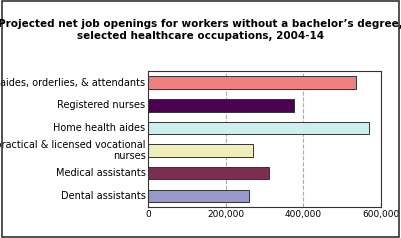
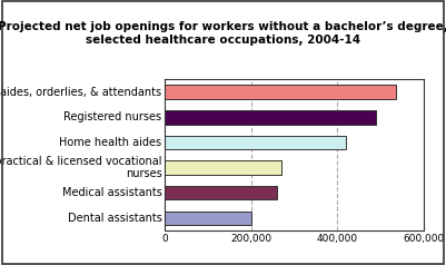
Registered nurses: 375,000 -> 490,000
Home health aides: 570,000 -> 420,000
Medical assistants: 310,000 -> 260,000
Dental assistants: 260,000 -> 200,000
